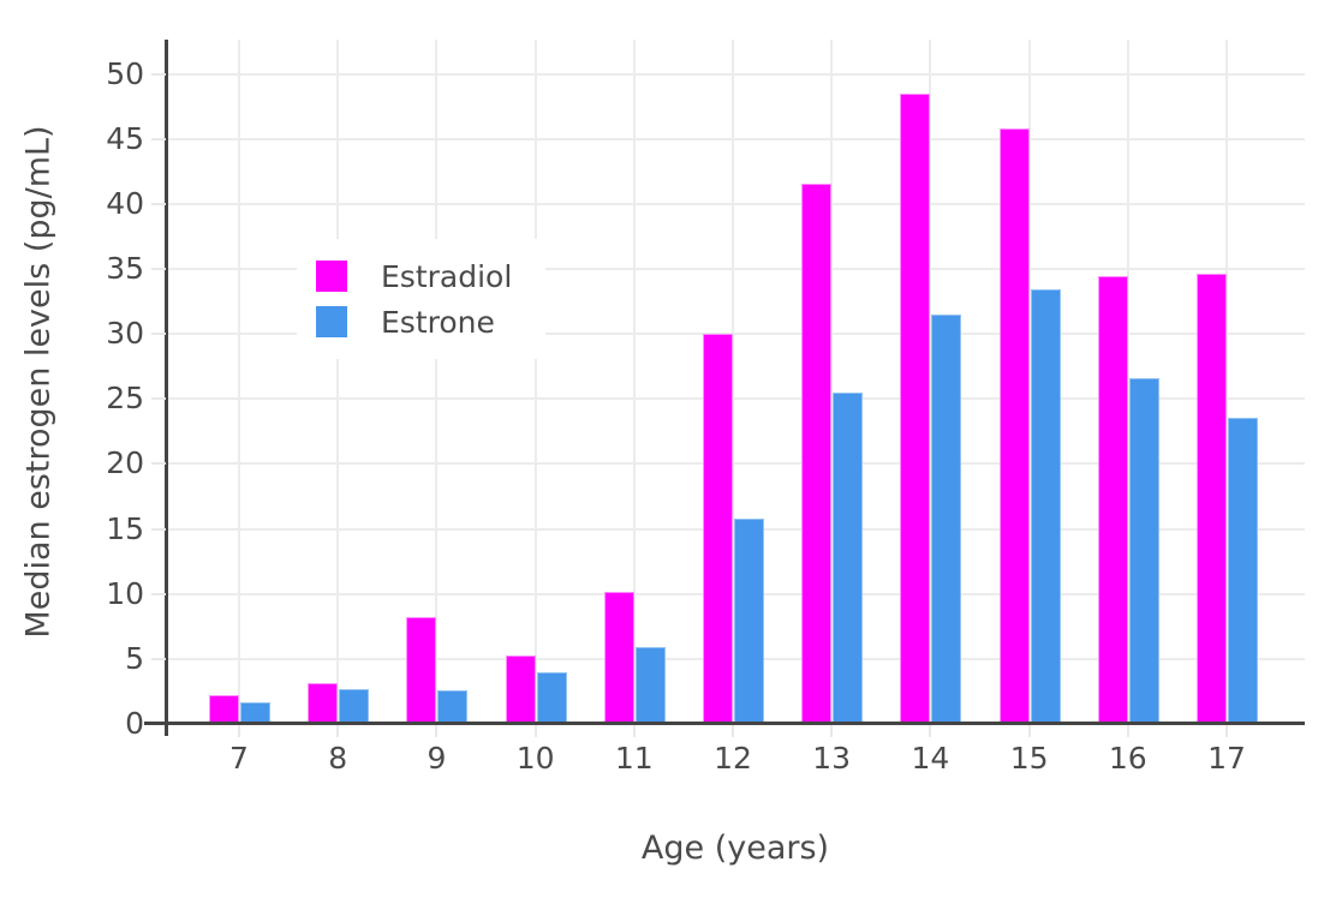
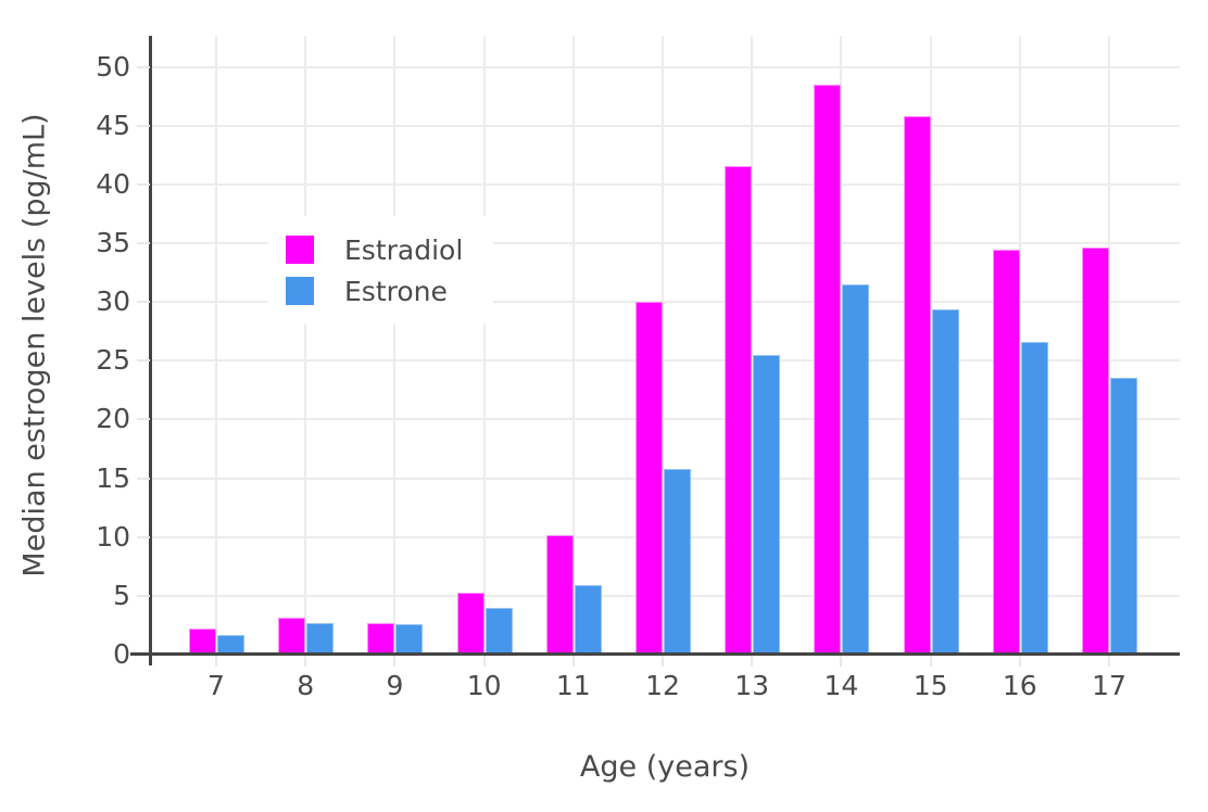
Estradiol/9: 8.2 -> 2.7
Estrone/15: 33.4 -> 29.4
